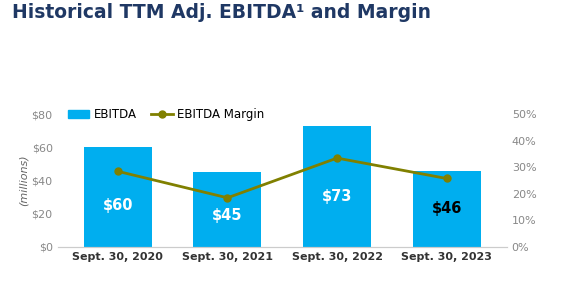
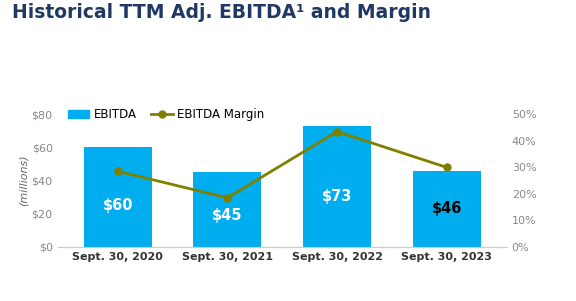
EBITDA Margin/Sept. 30, 2022: 33.5% -> 43.5%
EBITDA Margin/Sept. 30, 2023: 25.8% -> 30.0%
